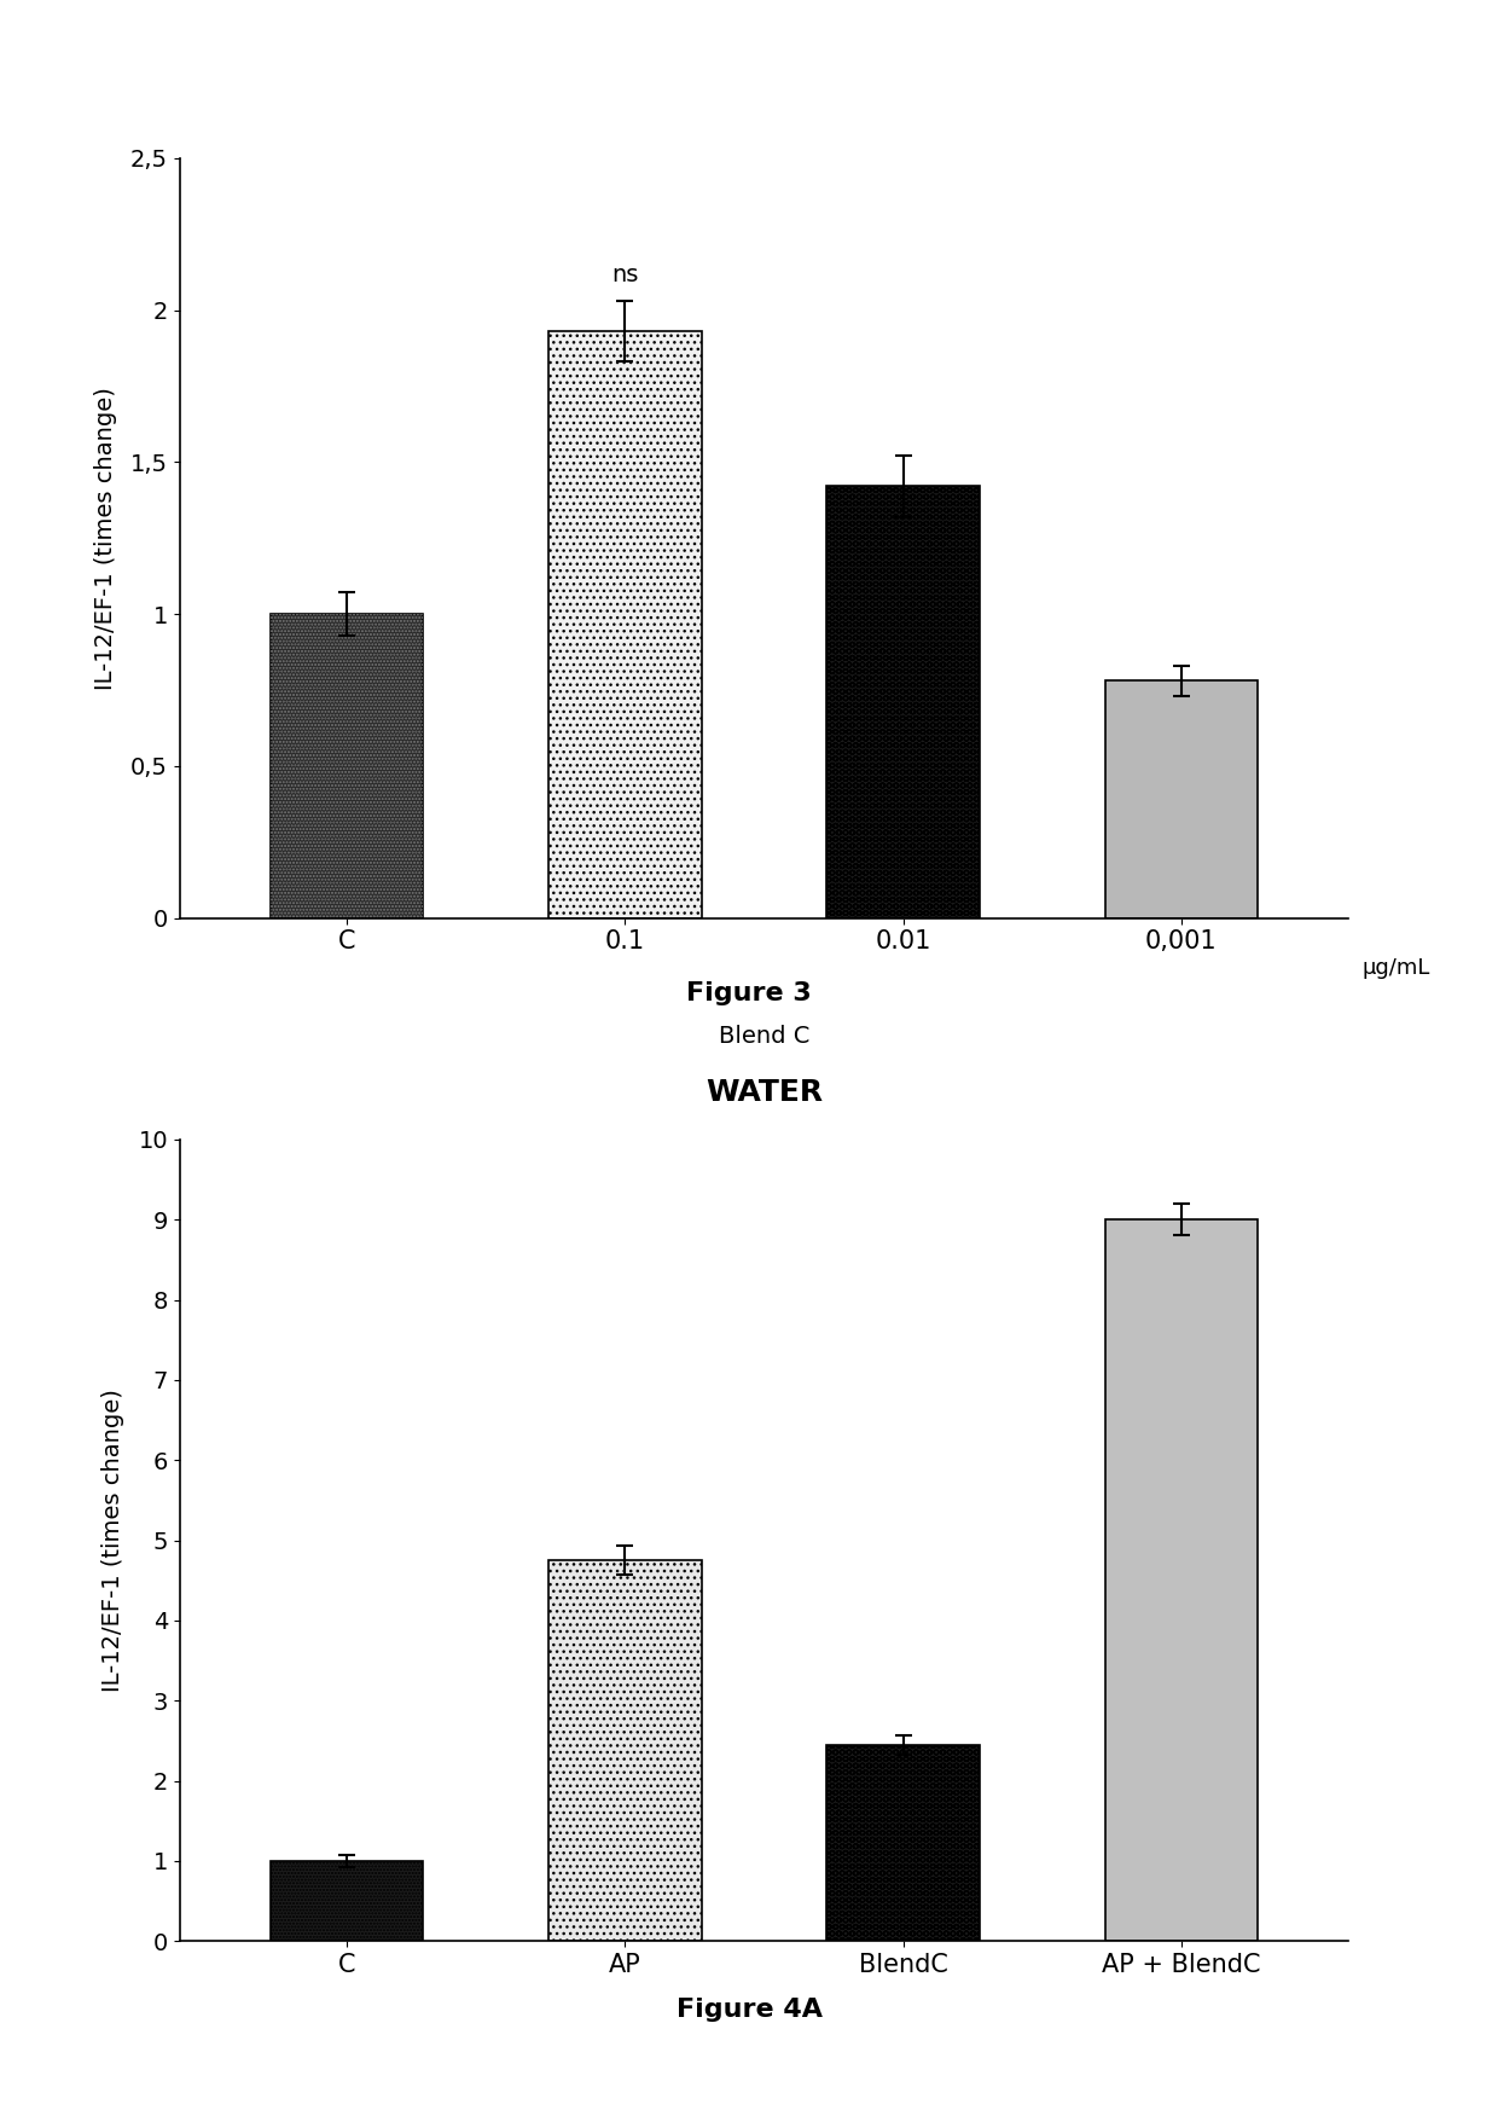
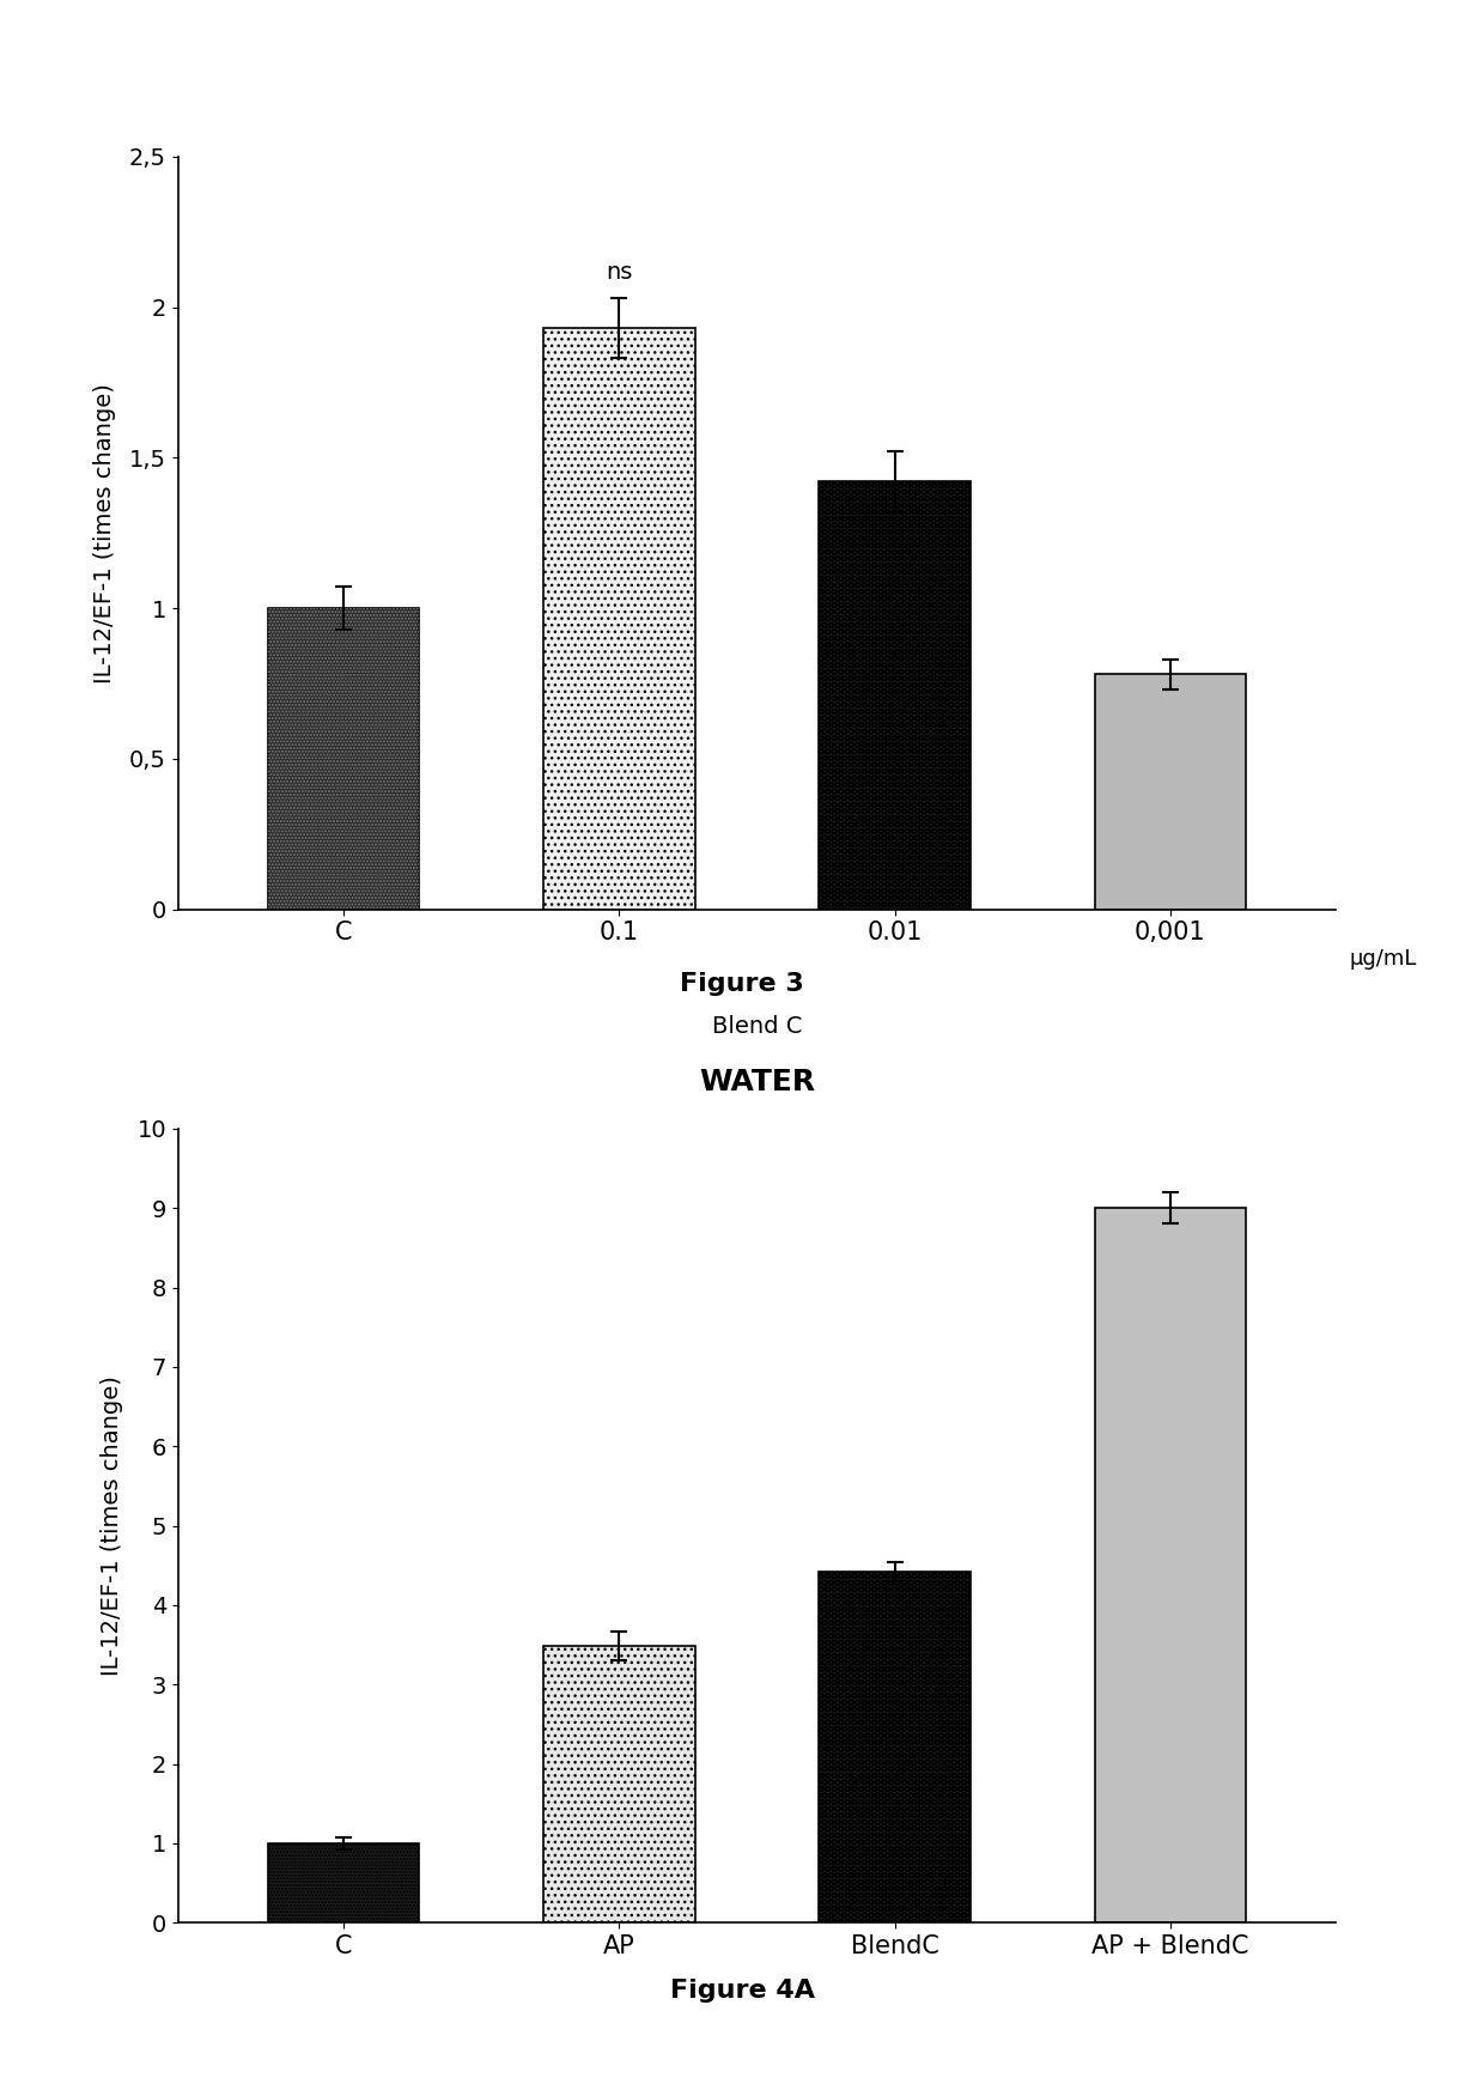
AP: 4.75 -> 3.48
BlendC: 2.45 -> 4.42
